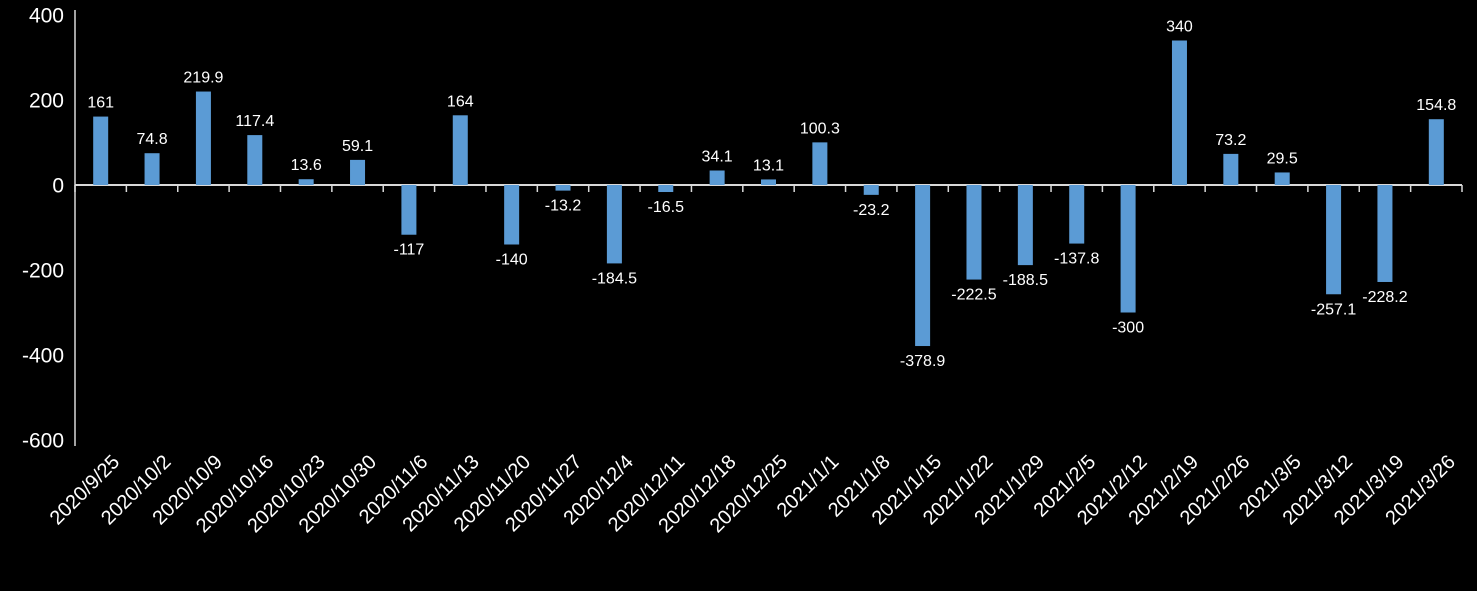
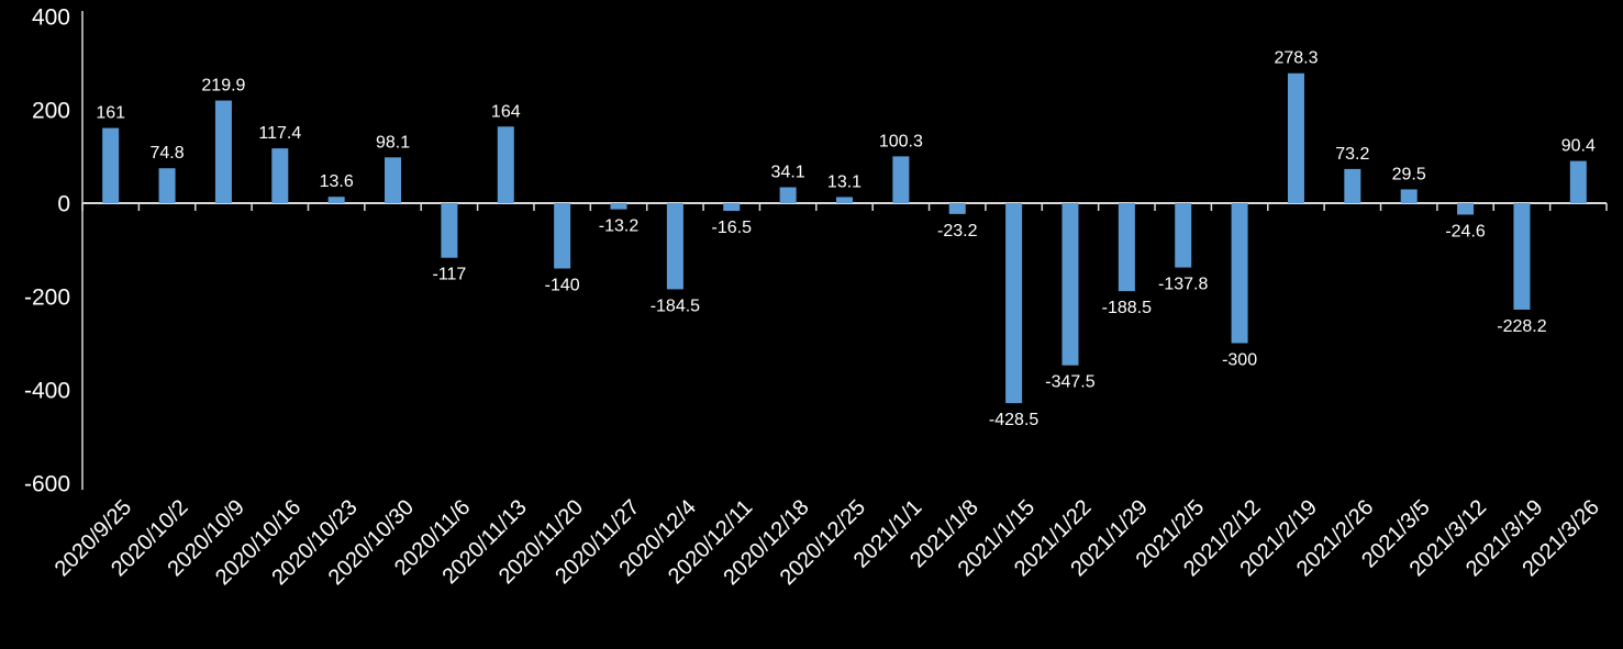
2020/10/30: 59.1 -> 98.1
2021/1/15: -378.9 -> -428.5
2021/1/22: -222.5 -> -347.5
2021/2/19: 340 -> 278.3
2021/3/12: -257.1 -> -24.6
2021/3/26: 154.8 -> 90.4
